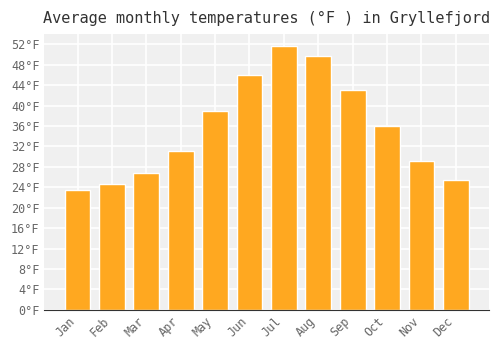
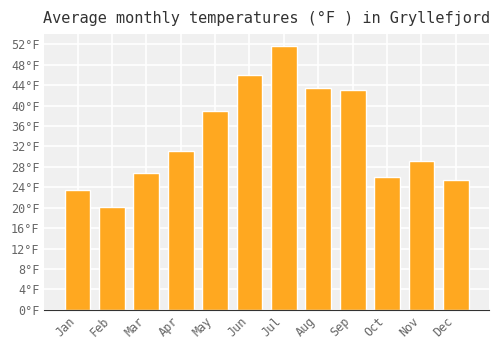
Feb: 24.6°F -> 20.2°F
Aug: 49.8°F -> 43.4°F
Oct: 36.0°F -> 26.0°F
